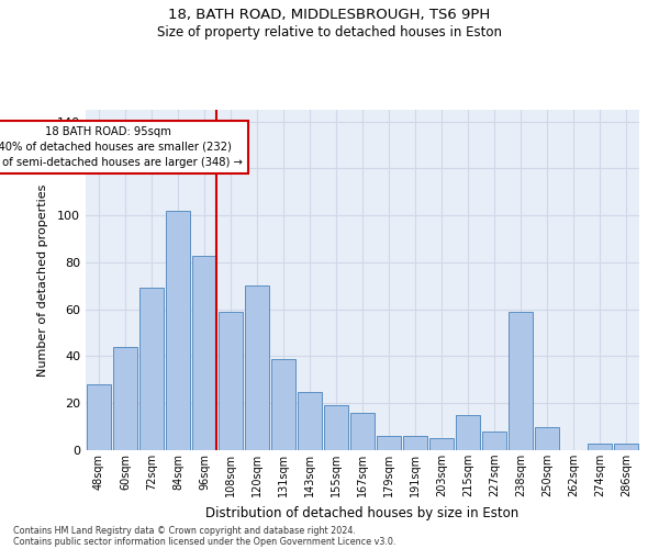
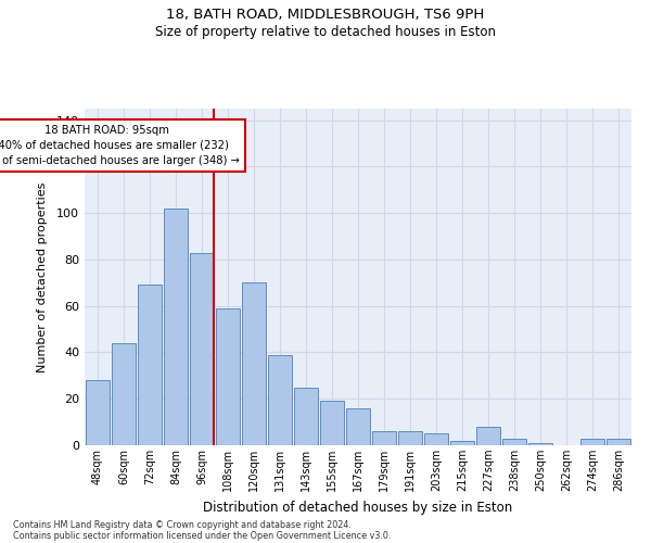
215sqm: 15 -> 2
238sqm: 59 -> 3
250sqm: 10 -> 1
